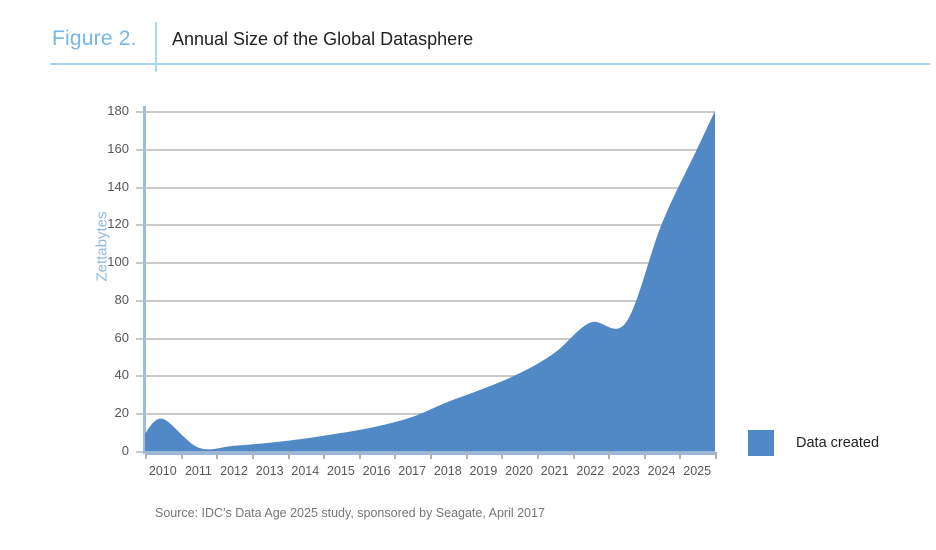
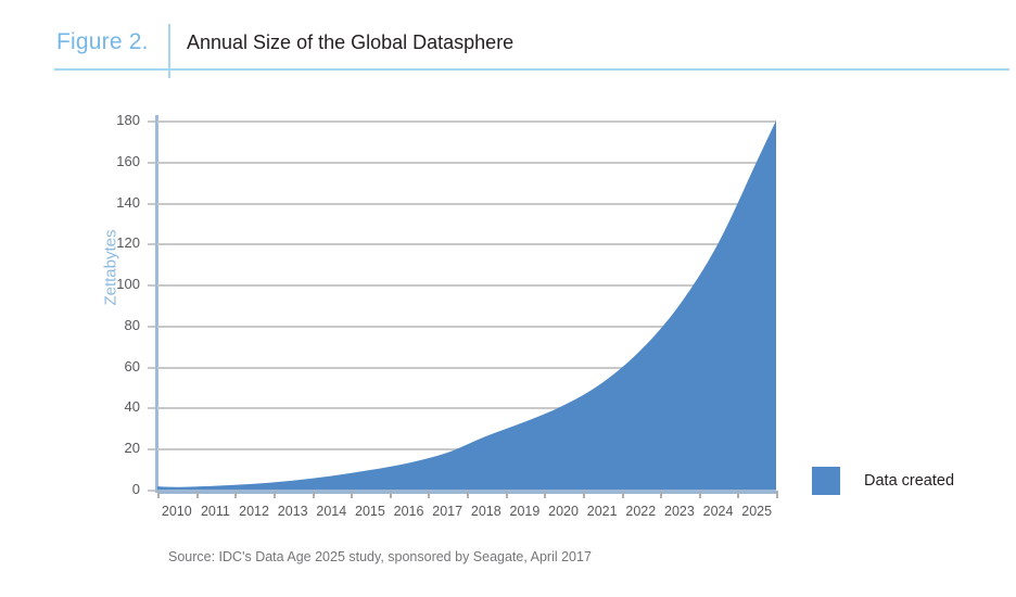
2010: 17 -> 1
2023: 68 -> 90
